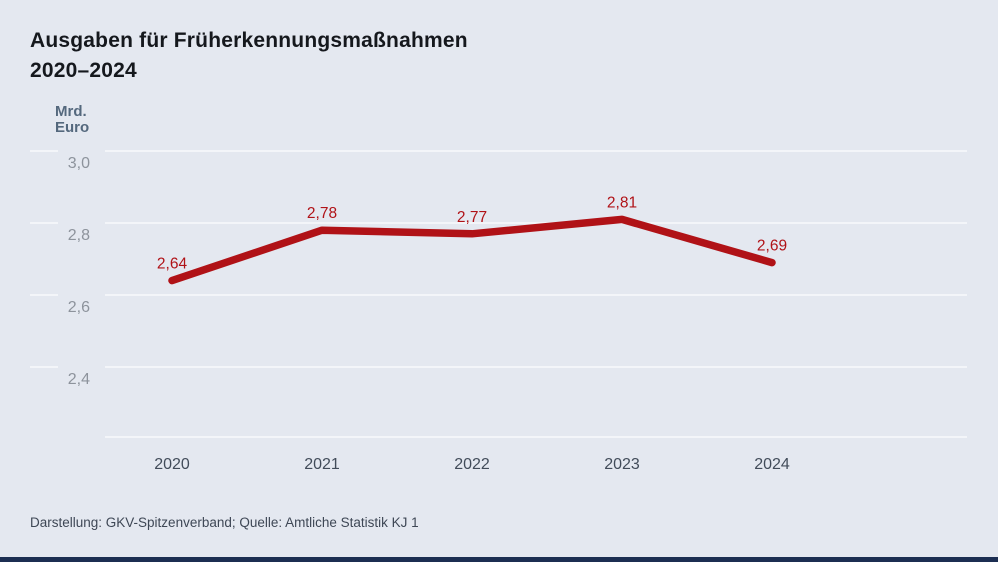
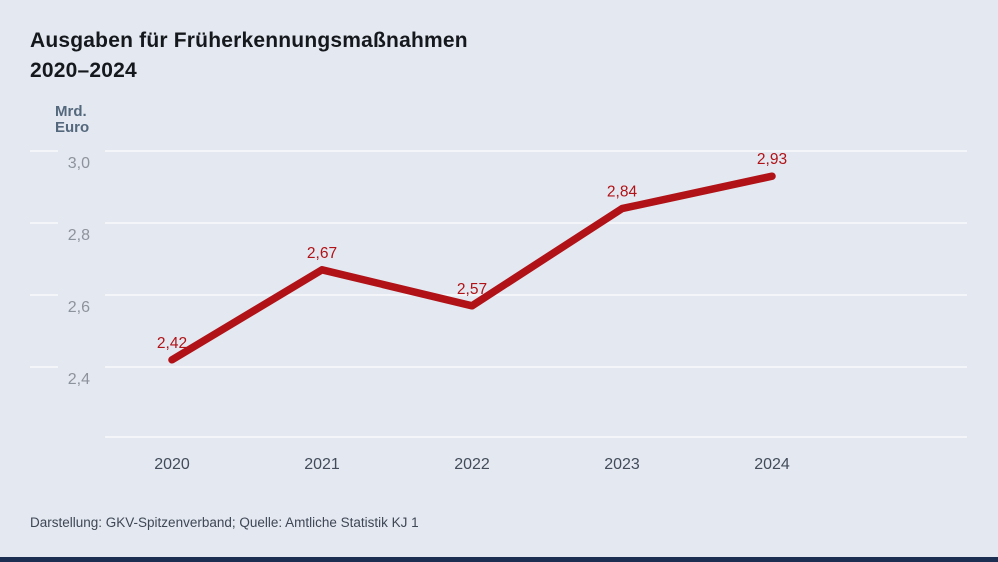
2020: 2,64 -> 2,42
2021: 2,78 -> 2,67
2022: 2,77 -> 2,57
2023: 2,81 -> 2,84
2024: 2,69 -> 2,93
